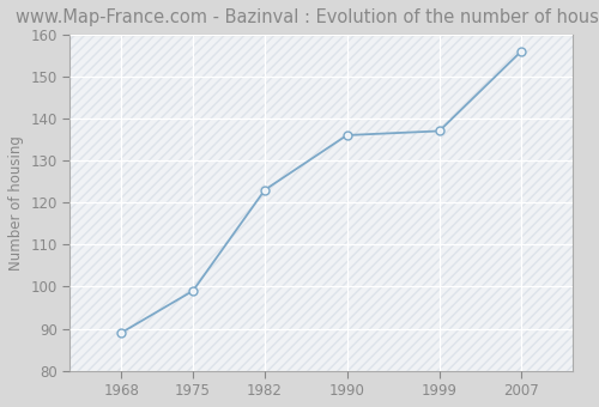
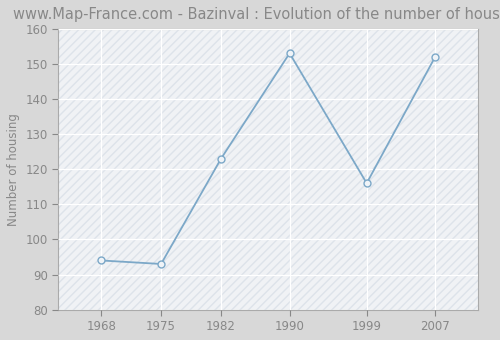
1968: 89 -> 94
1975: 99 -> 93
1990: 136 -> 153
1999: 137 -> 116
2007: 156 -> 152
